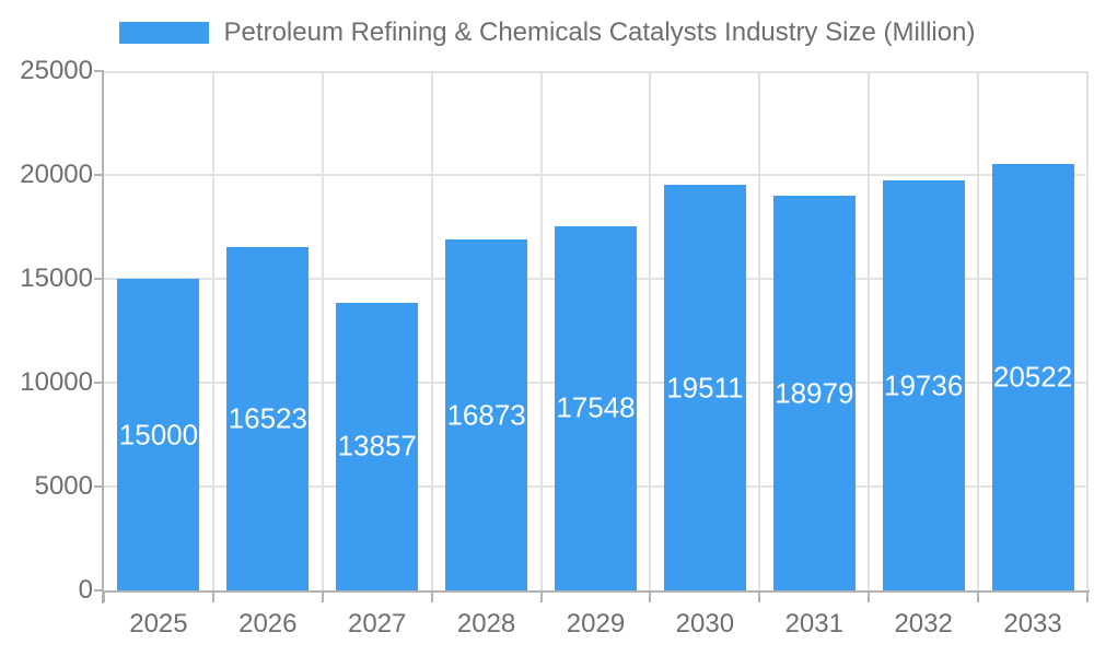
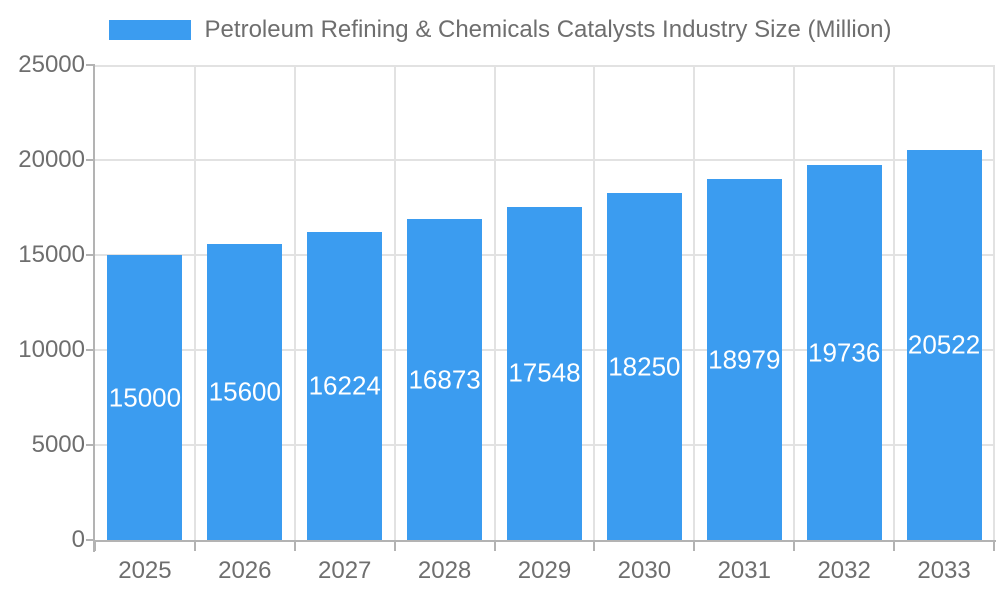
2026: 16523 -> 15600
2027: 13857 -> 16224
2030: 19511 -> 18250
